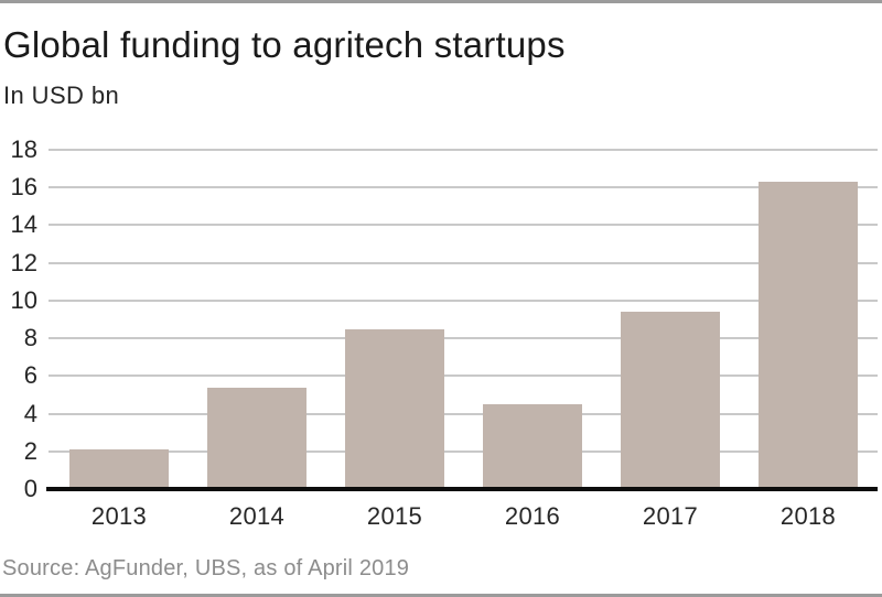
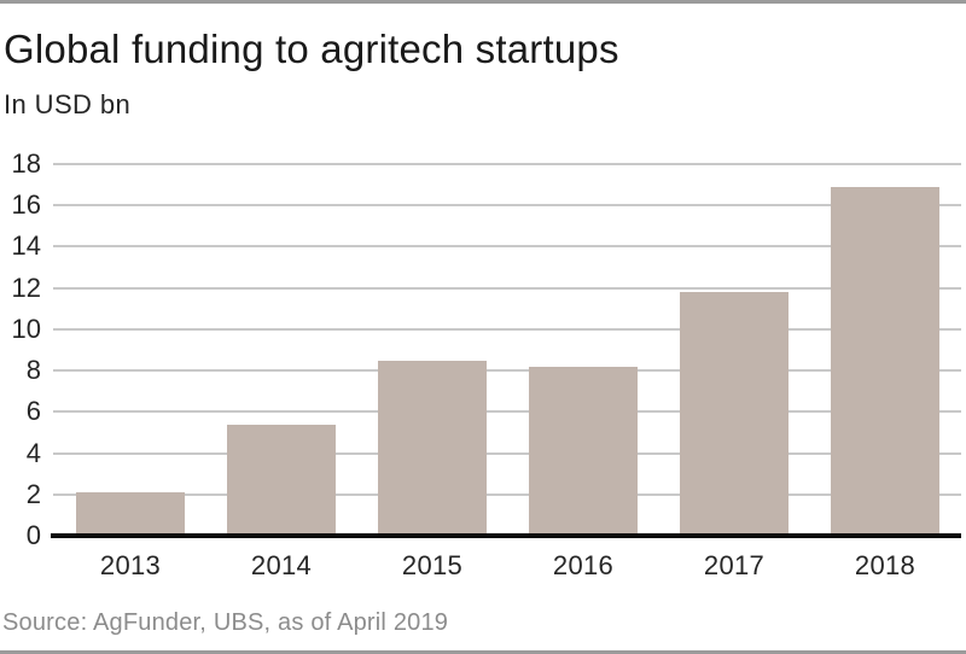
2016: 4.5 -> 8.2
2017: 9.4 -> 11.8
2018: 16.3 -> 16.9
